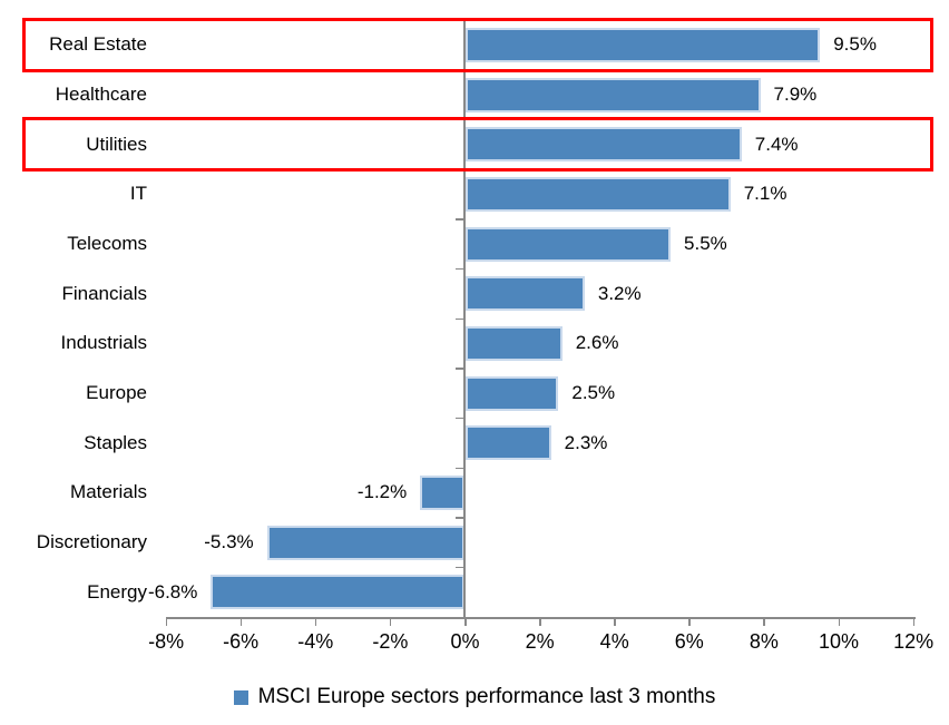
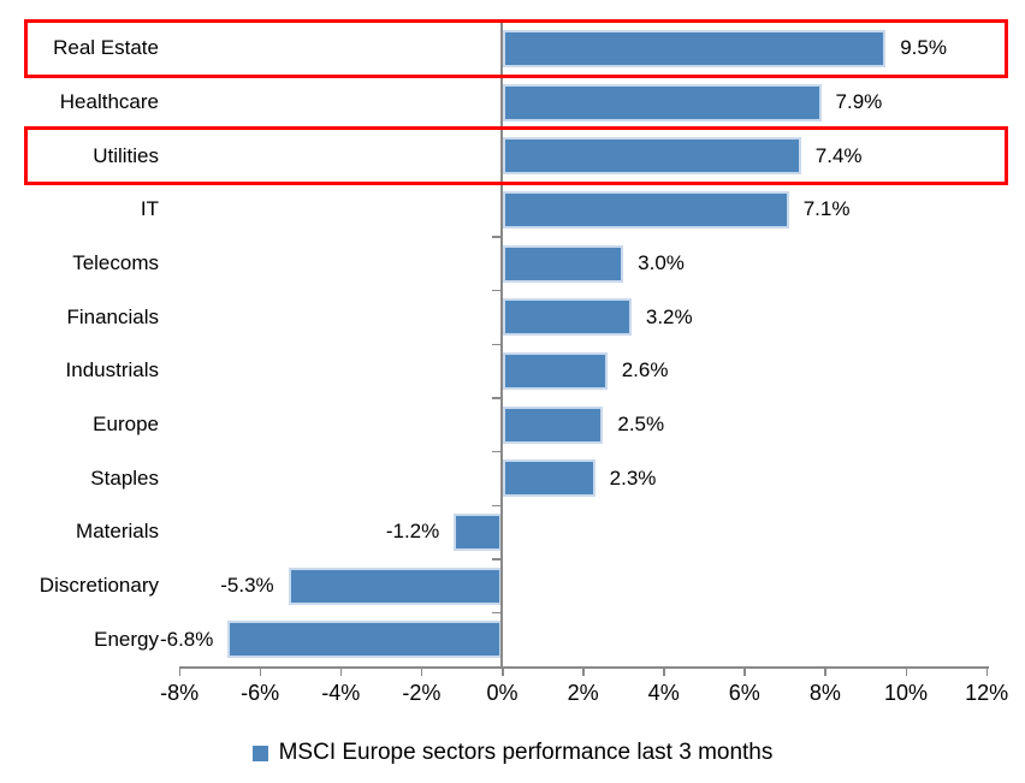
Telecoms: 5.5% -> 3.0%
